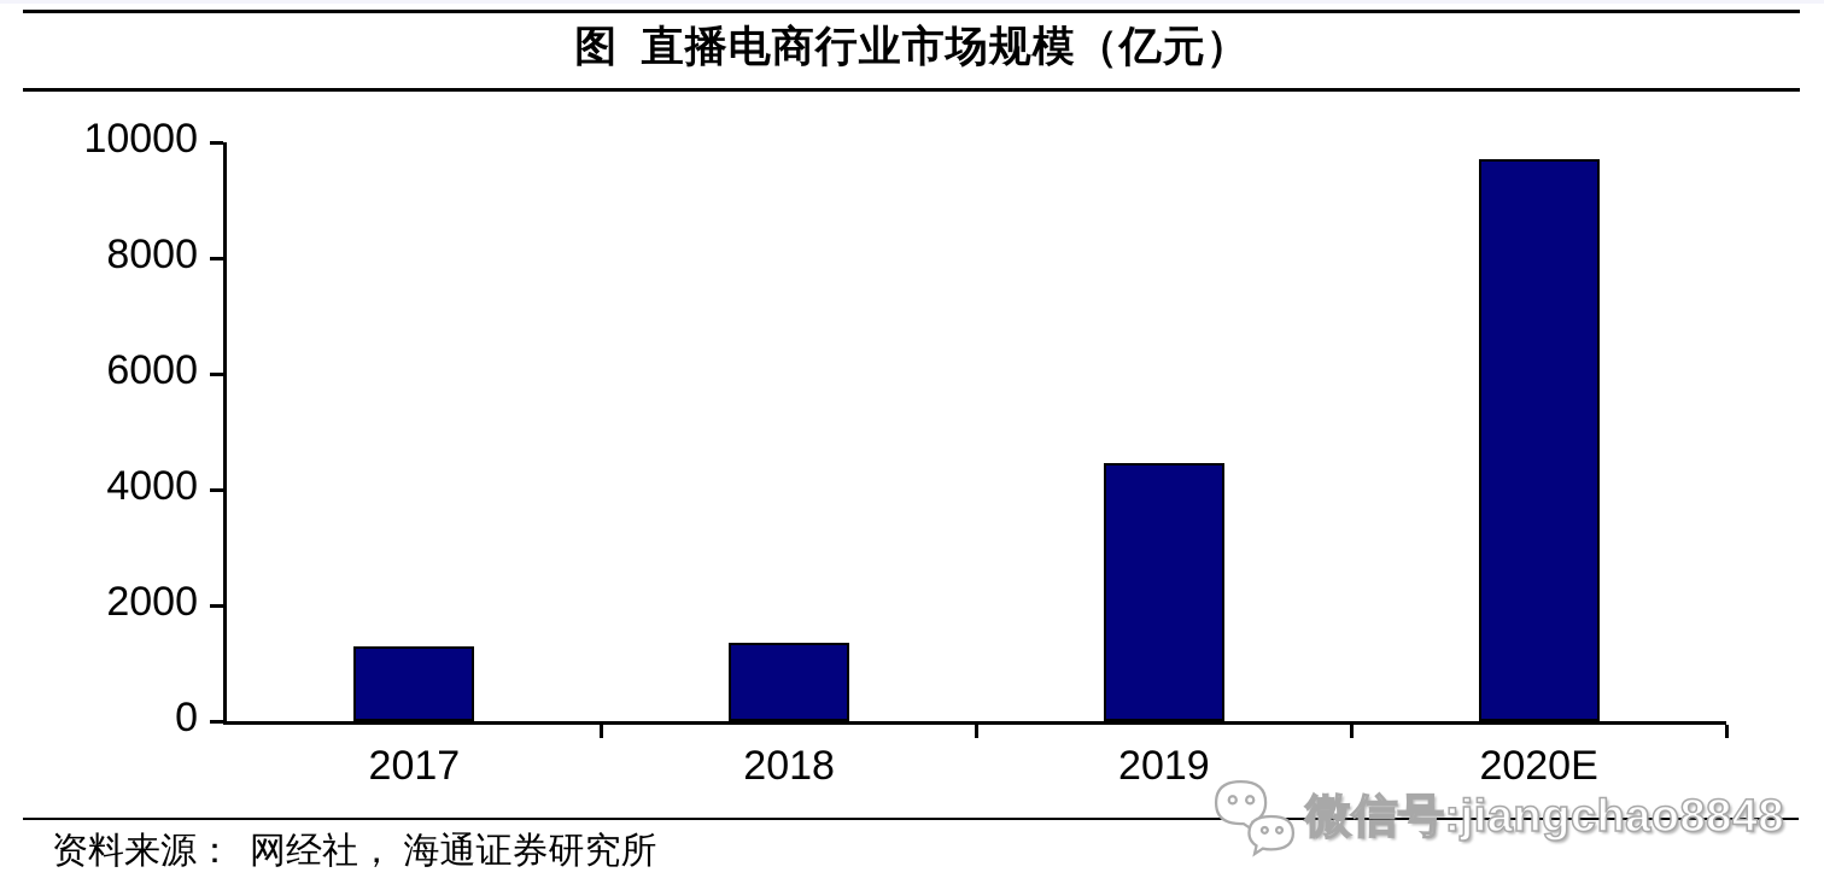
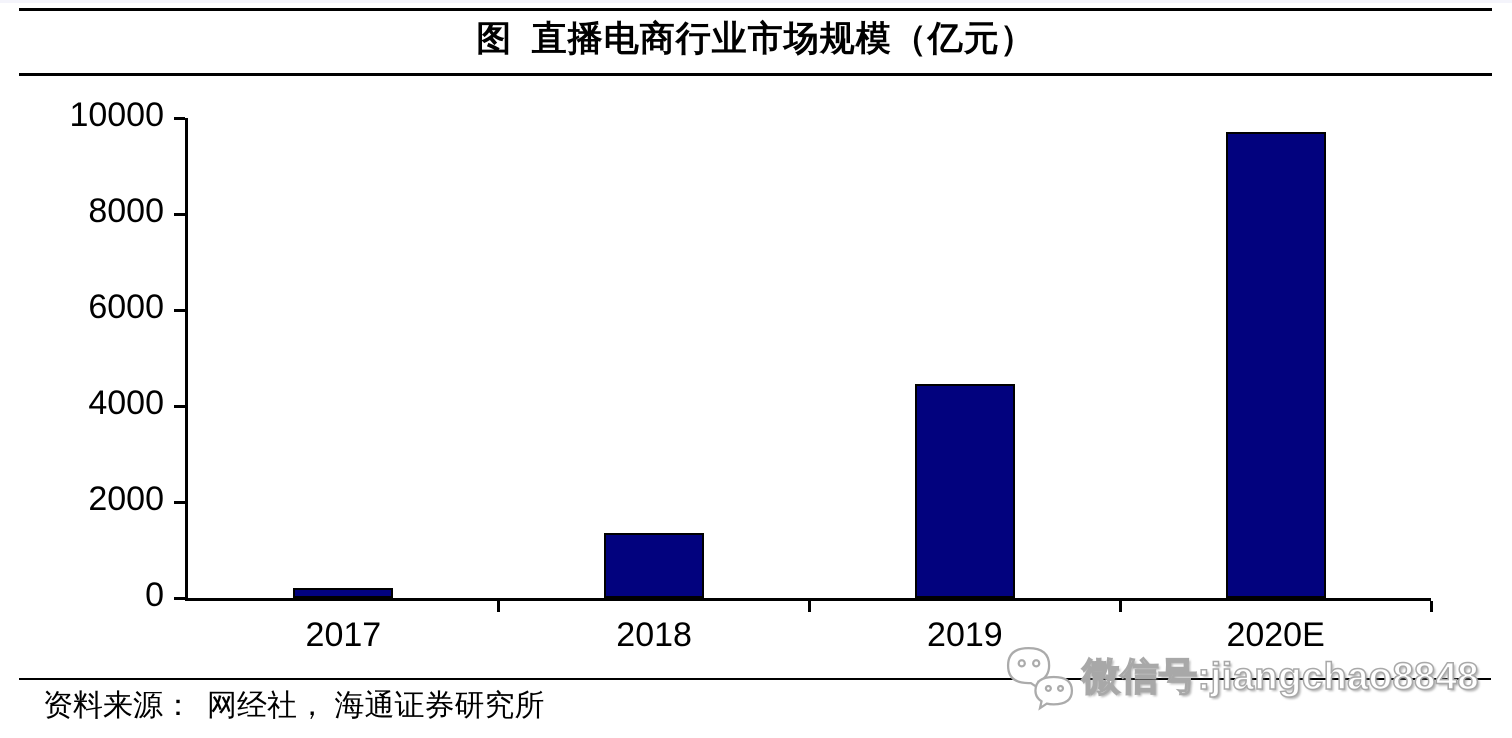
2017: 1300 -> 200
